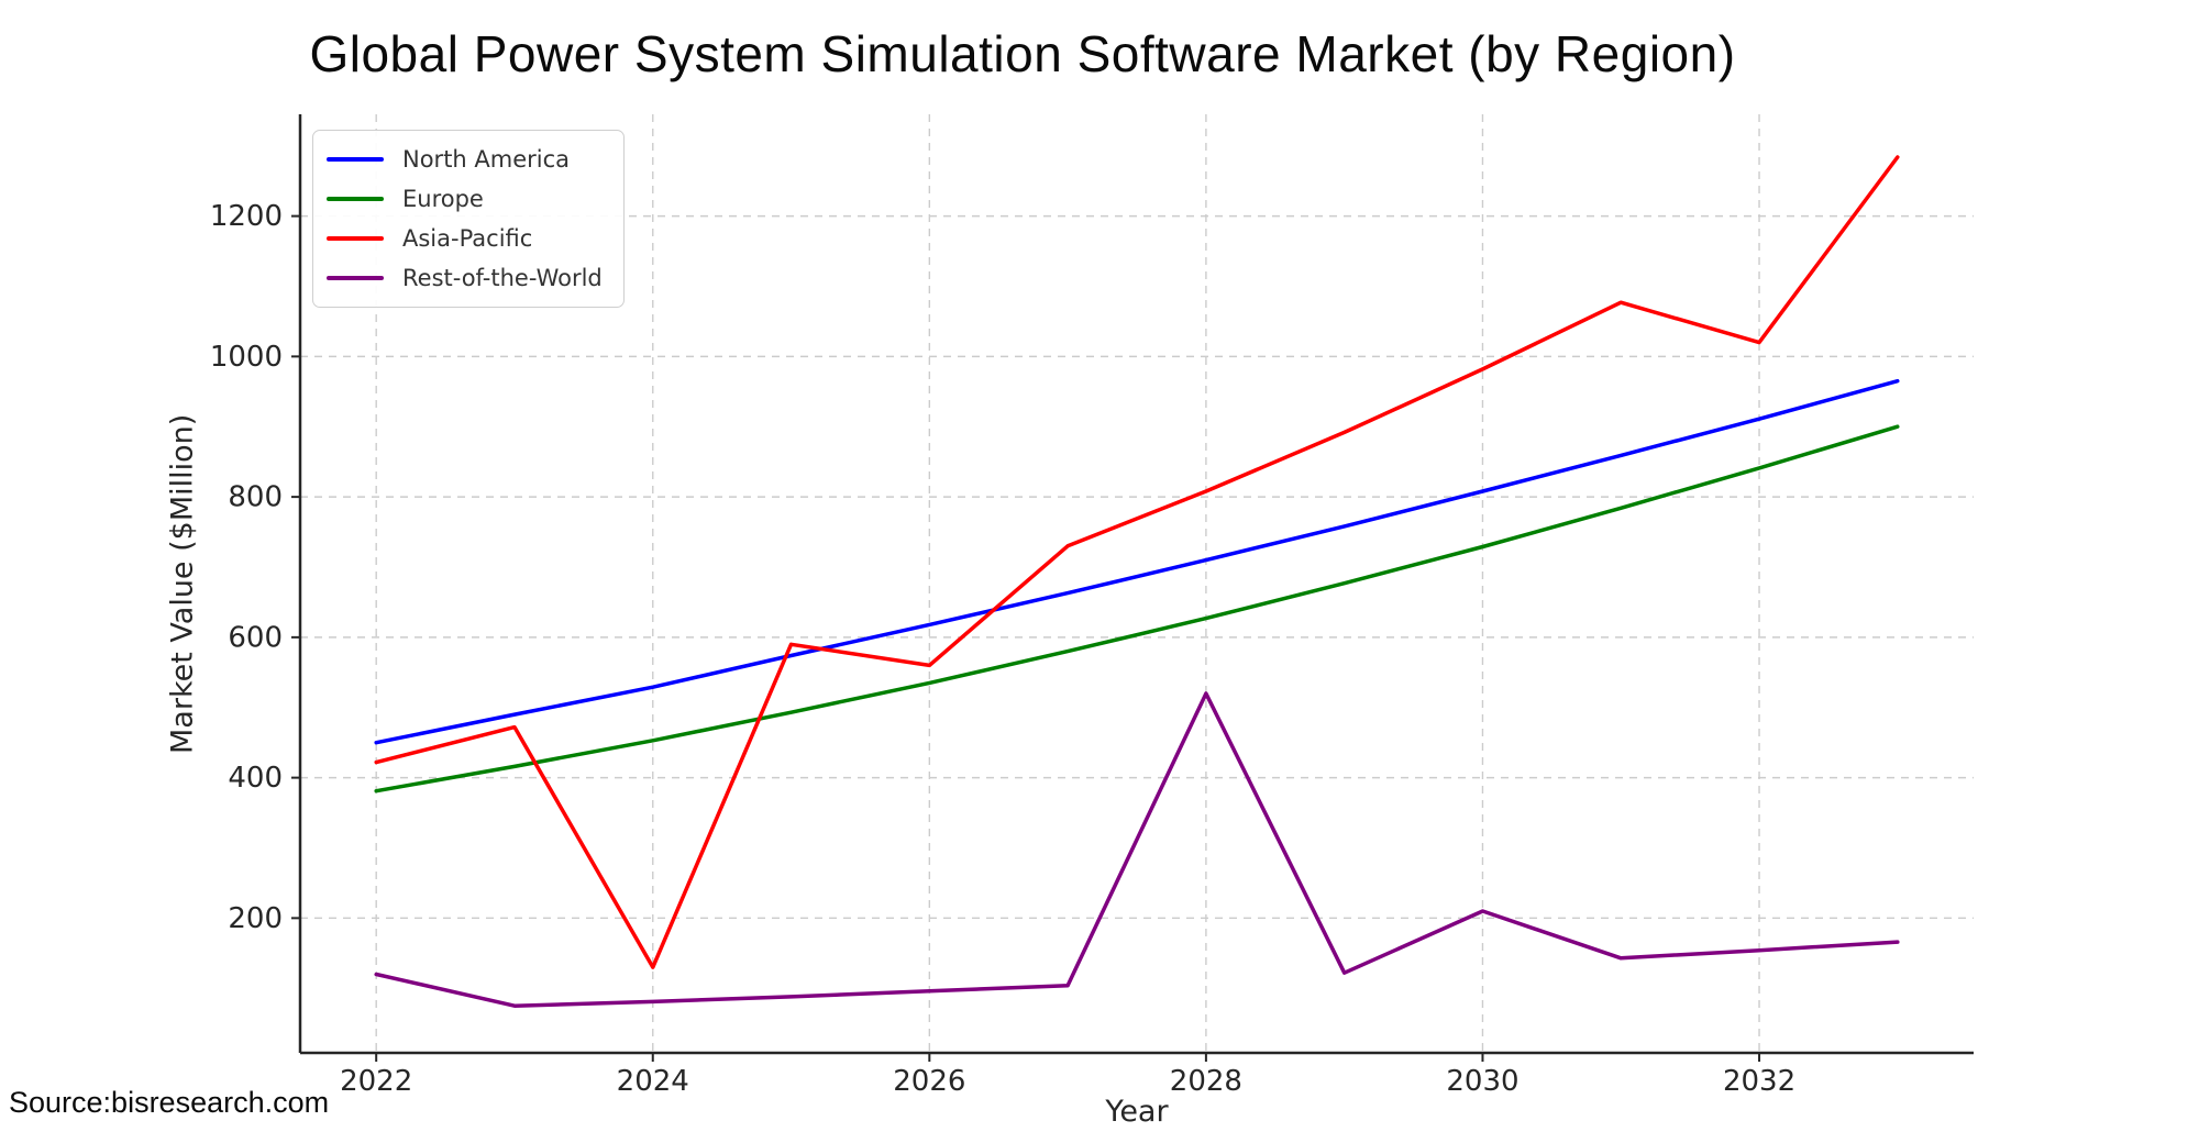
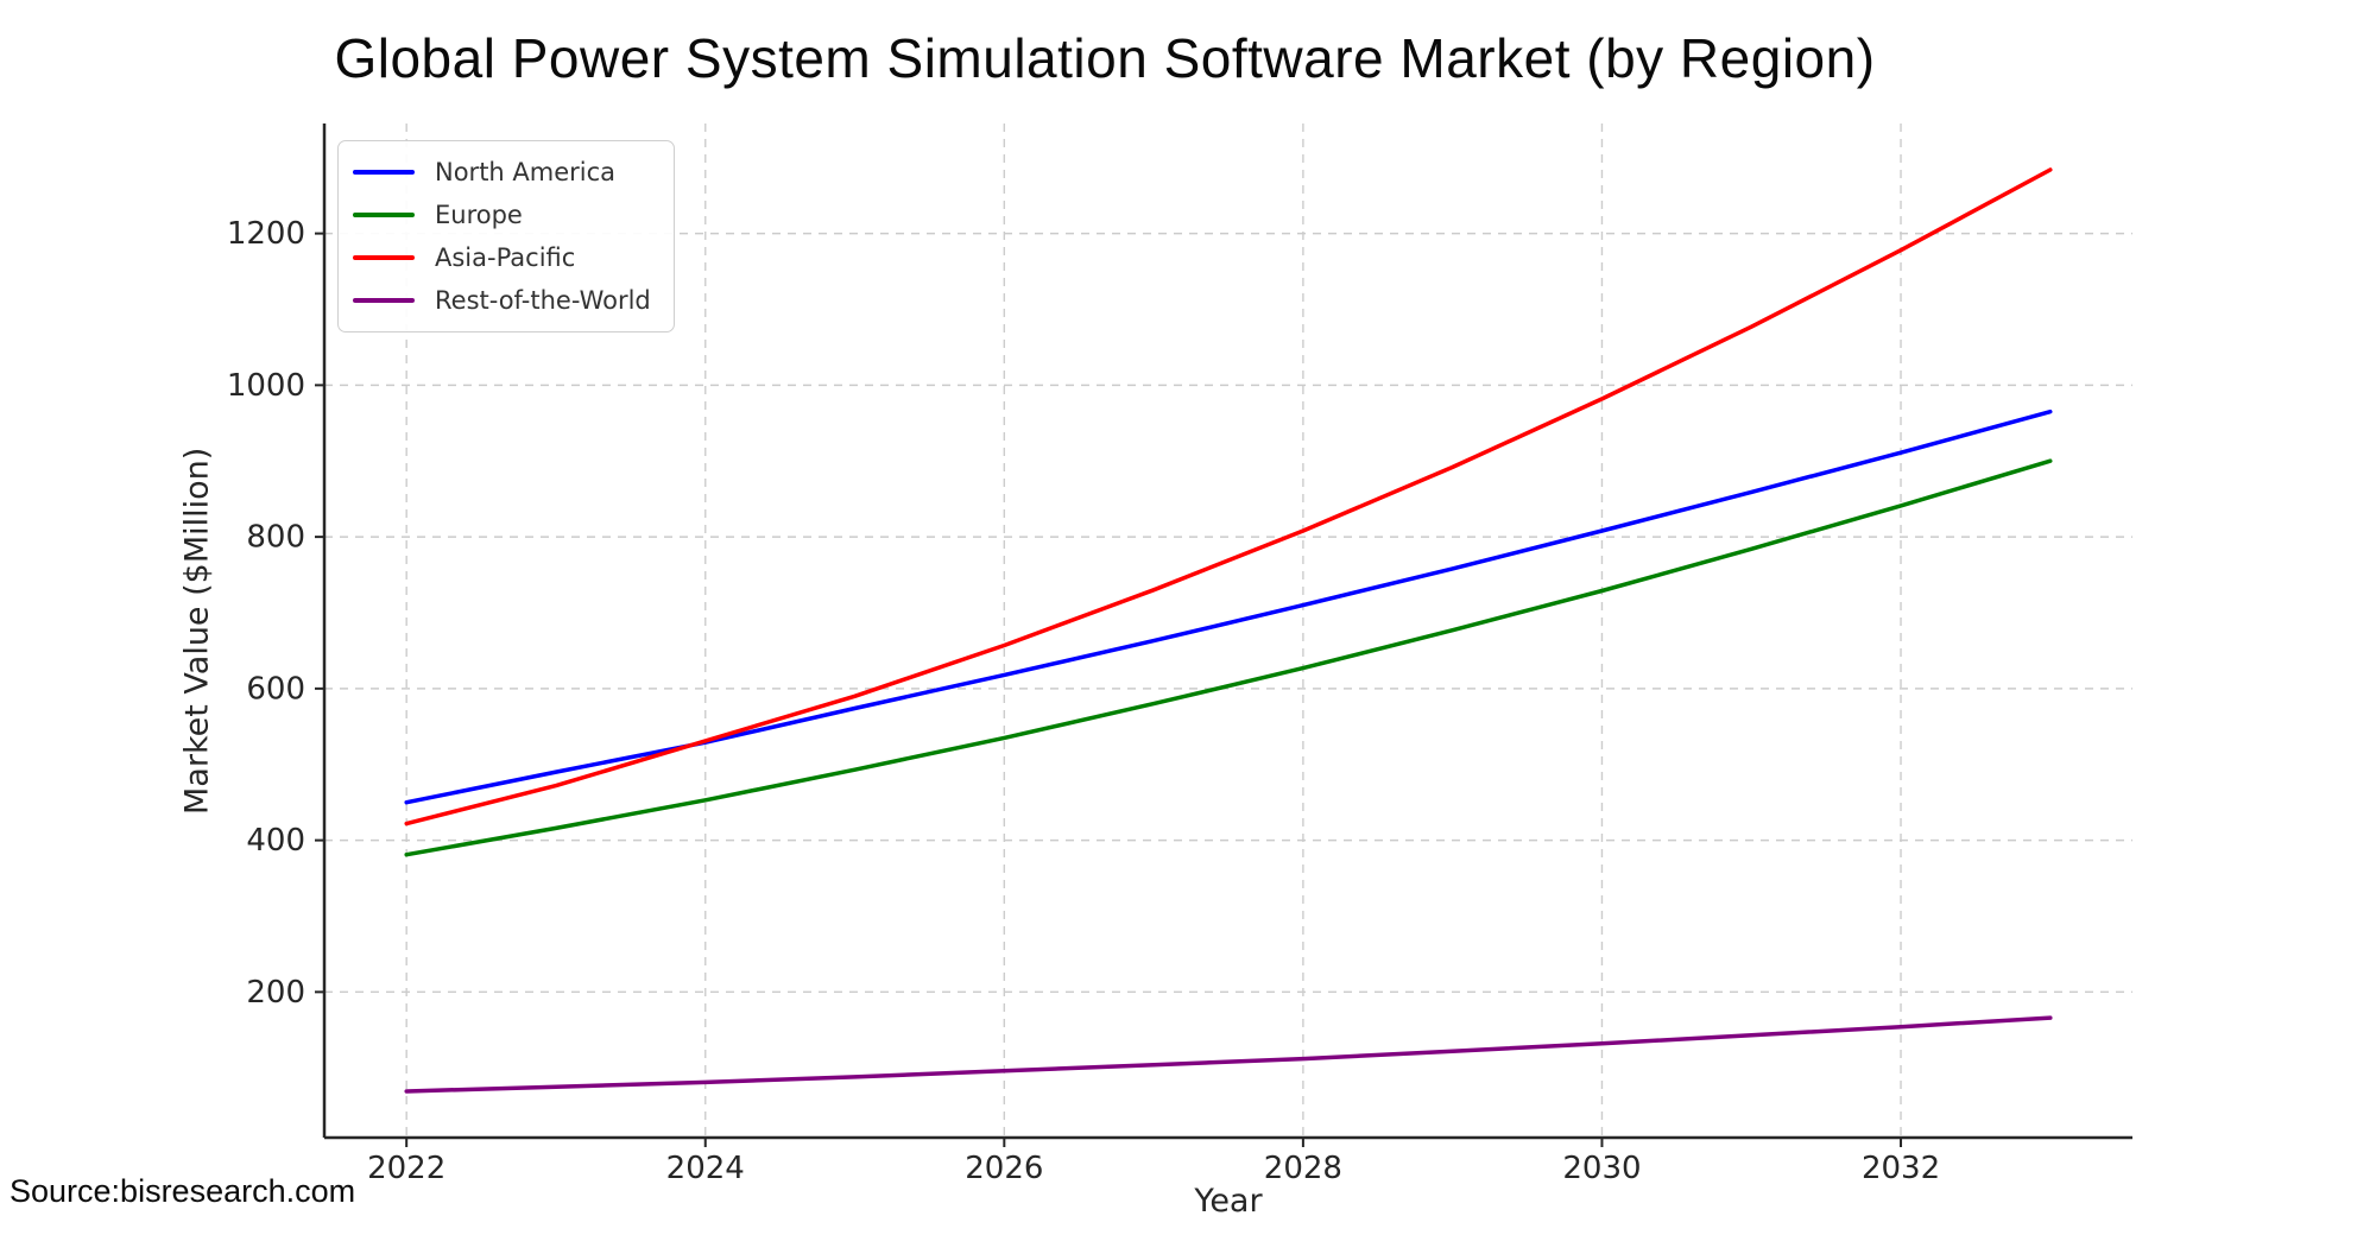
Rest-of-the-World/2022: 120 -> 70
Asia-Pacific/2024: 130 -> 530
Asia-Pacific/2026: 560 -> 660
Rest-of-the-World/2028: 520 -> 110
Rest-of-the-World/2030: 210 -> 130
Asia-Pacific/2032: 1020 -> 1180
